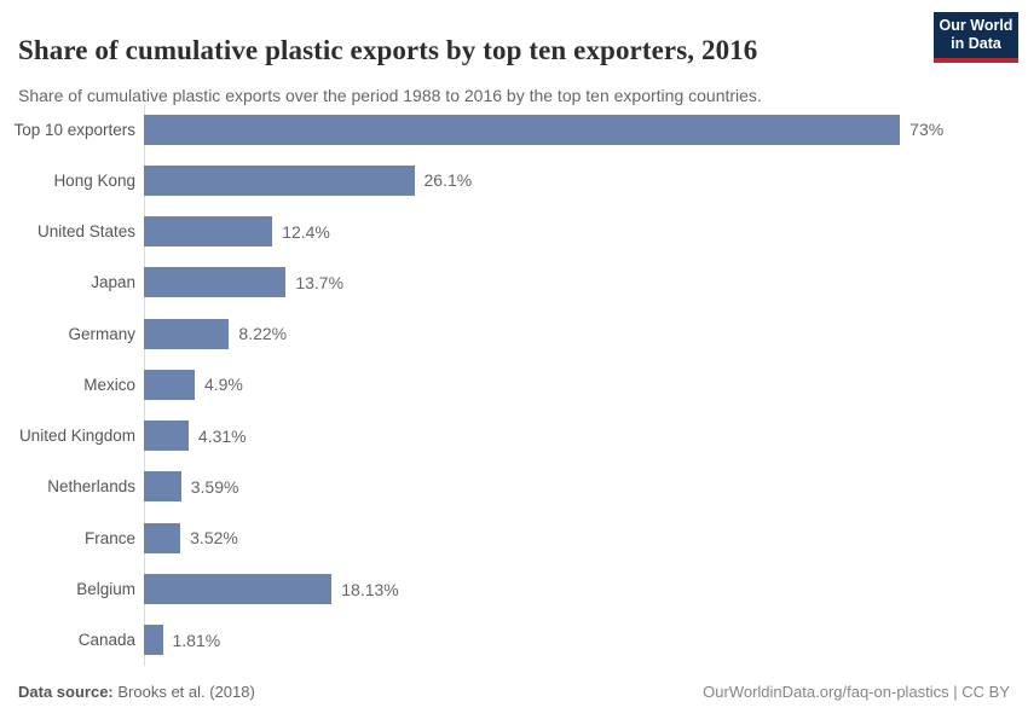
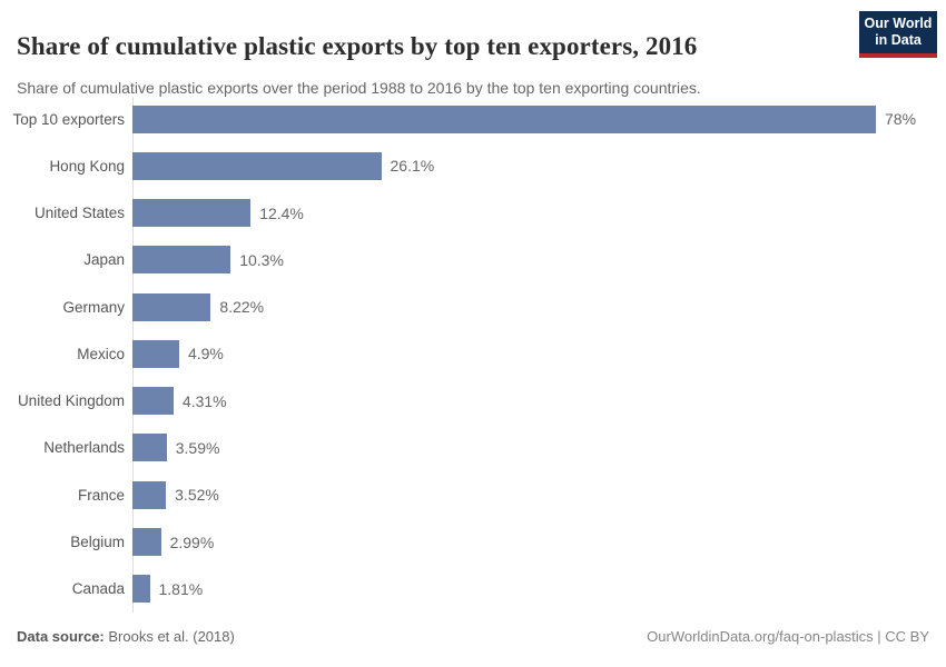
Top 10 exporters: 73% -> 78%
Japan: 13.7% -> 10.3%
Belgium: 18.13% -> 2.99%
